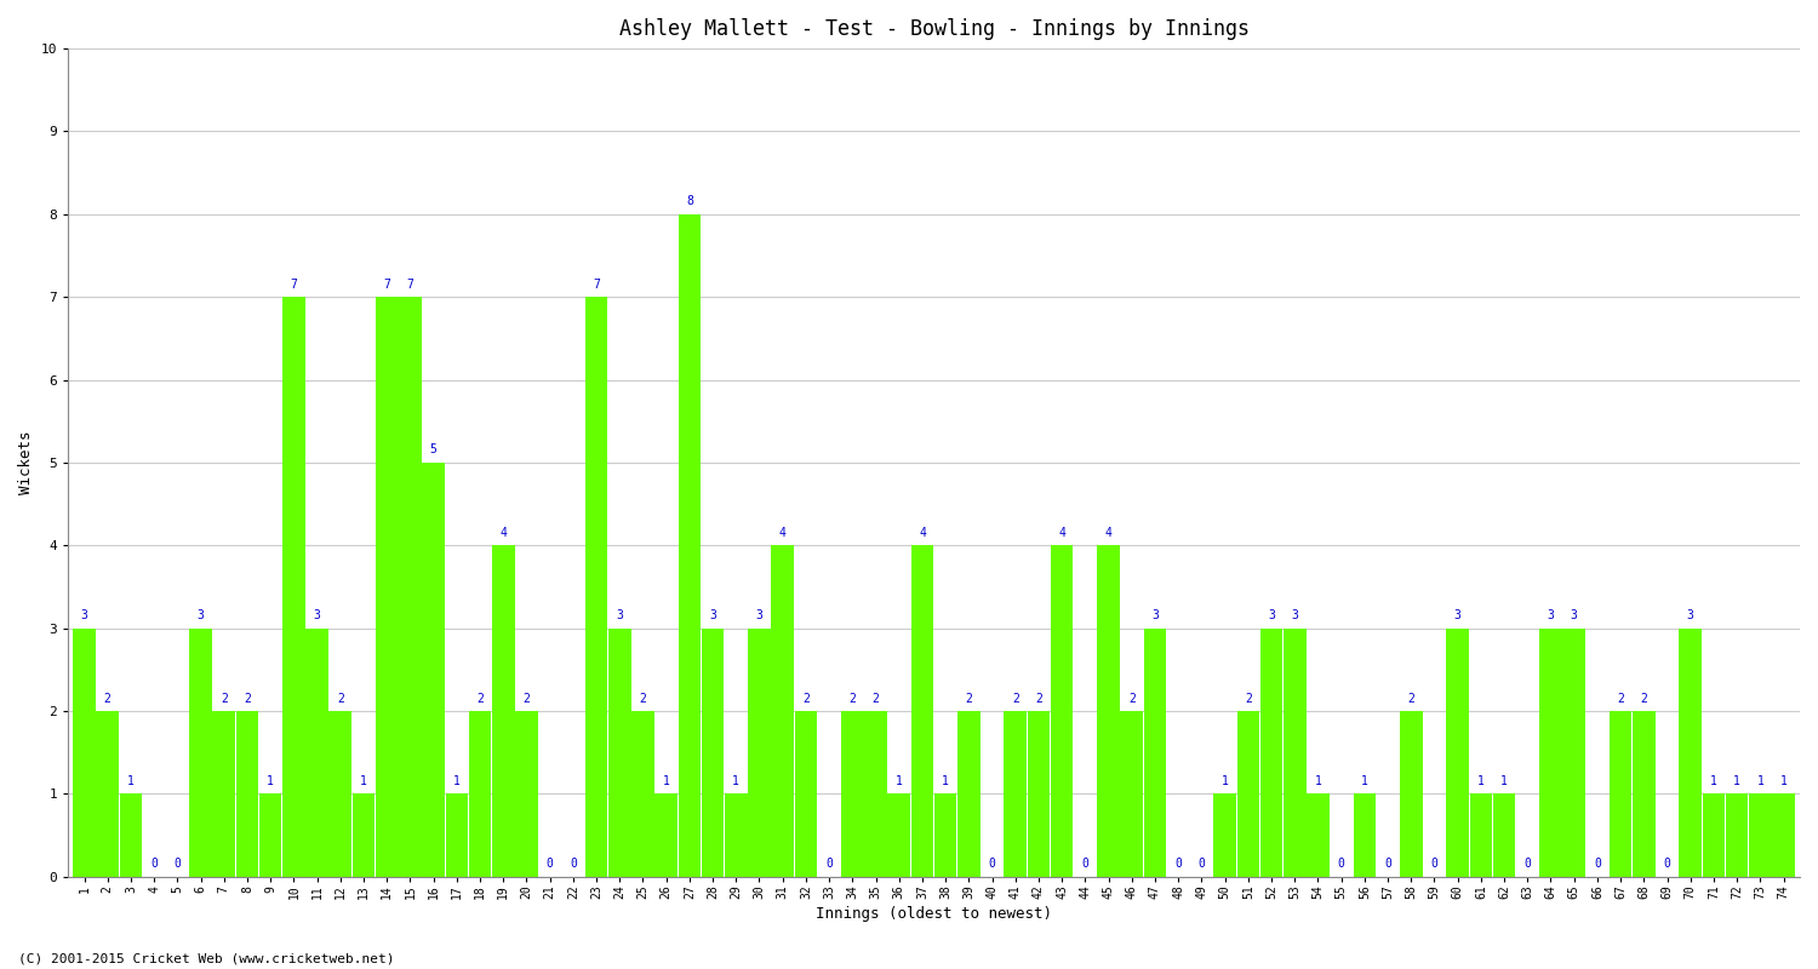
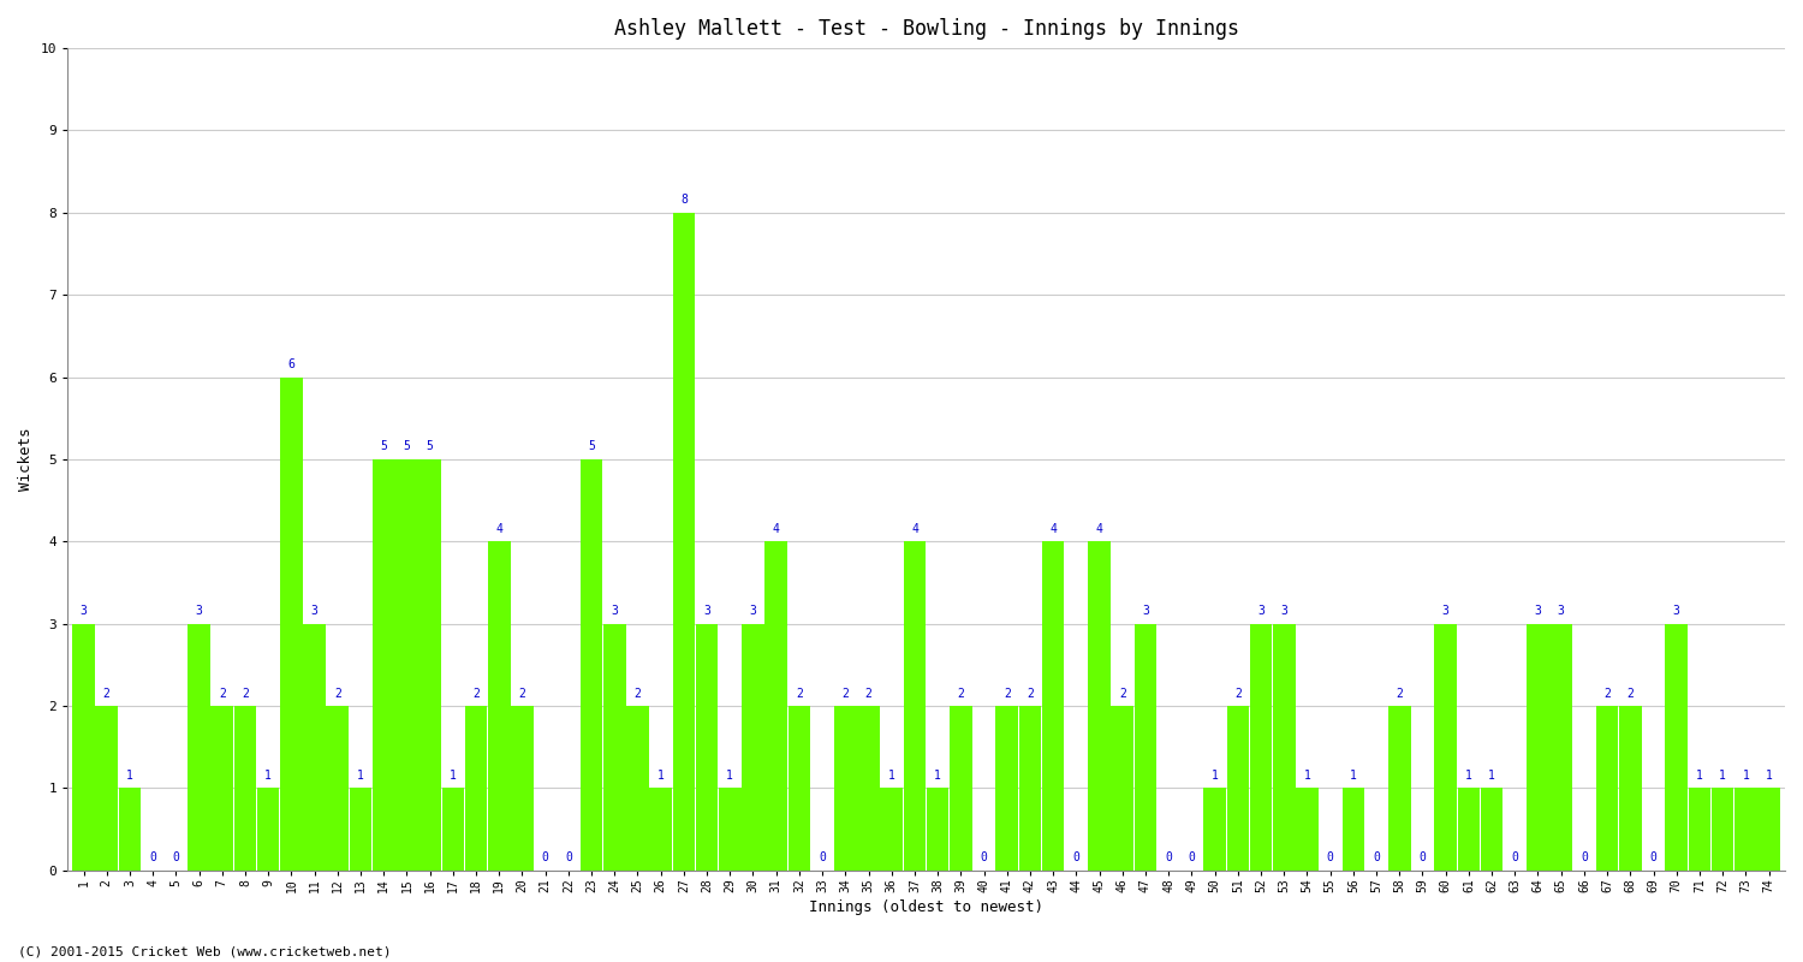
10: 7 -> 6
14: 7 -> 5
15: 7 -> 5
23: 7 -> 5
